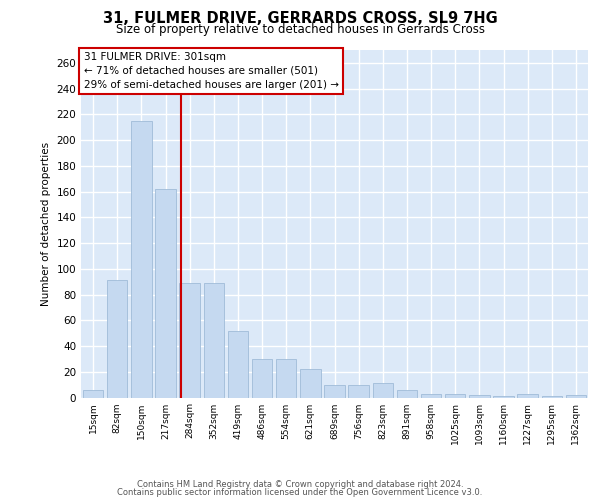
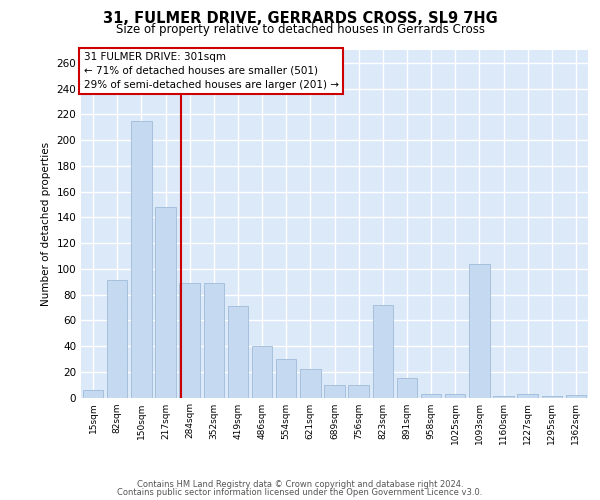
217sqm: 162 -> 148
419sqm: 52 -> 71
486sqm: 30 -> 40
823sqm: 11 -> 72
891sqm: 6 -> 15
1093sqm: 2 -> 104
